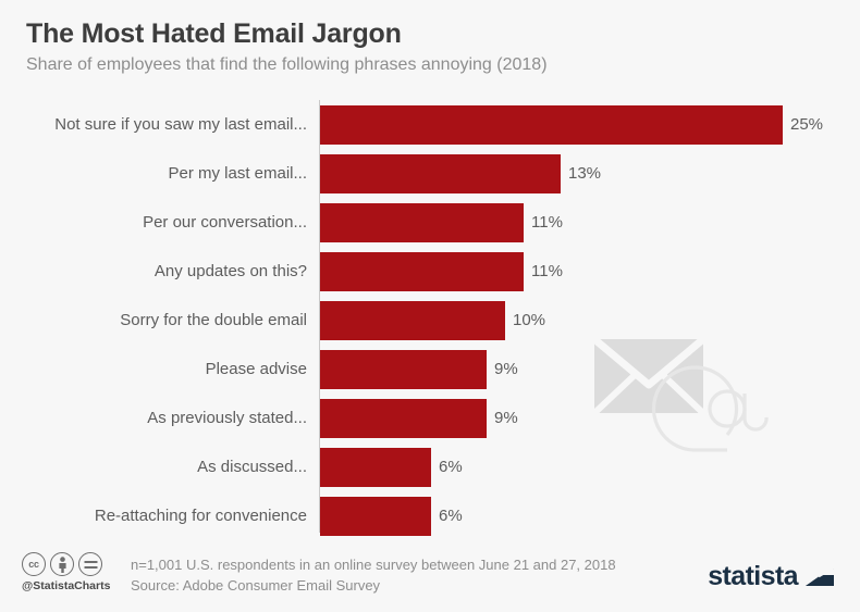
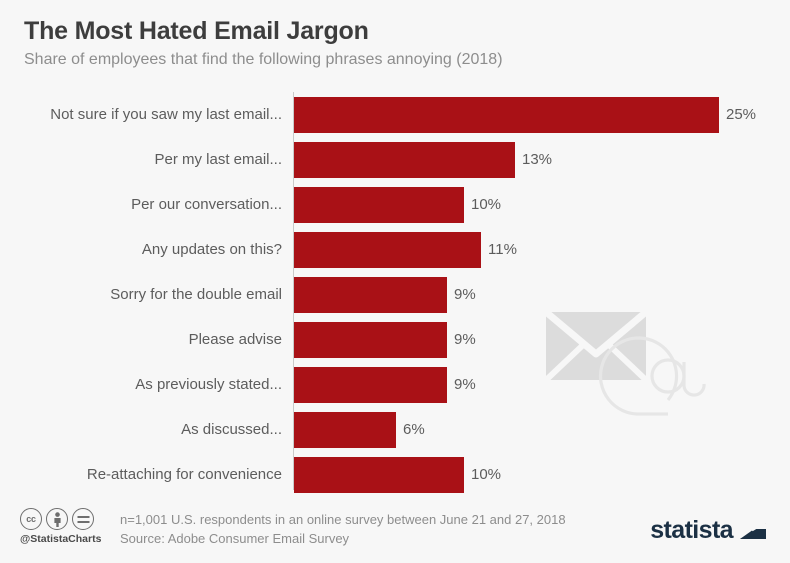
Per our conversation...: 11% -> 10%
Sorry for the double email: 10% -> 9%
Re-attaching for convenience: 6% -> 10%
